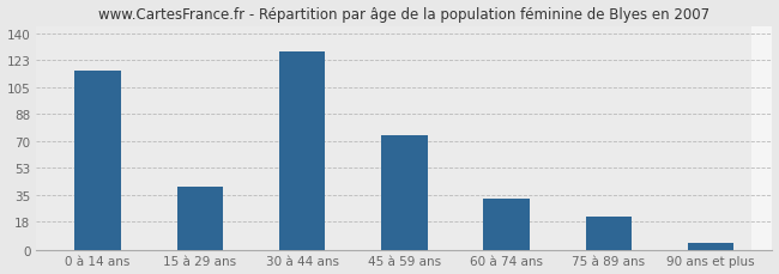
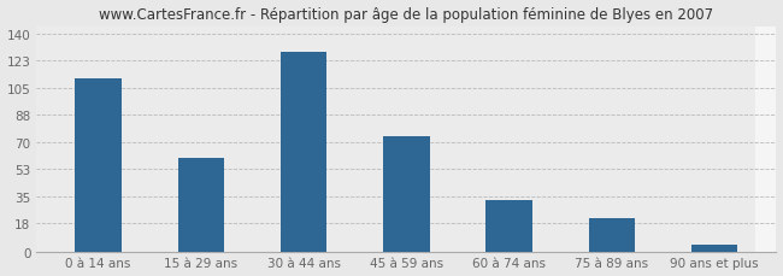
0 à 14 ans: 116 -> 111
15 à 29 ans: 41 -> 60
